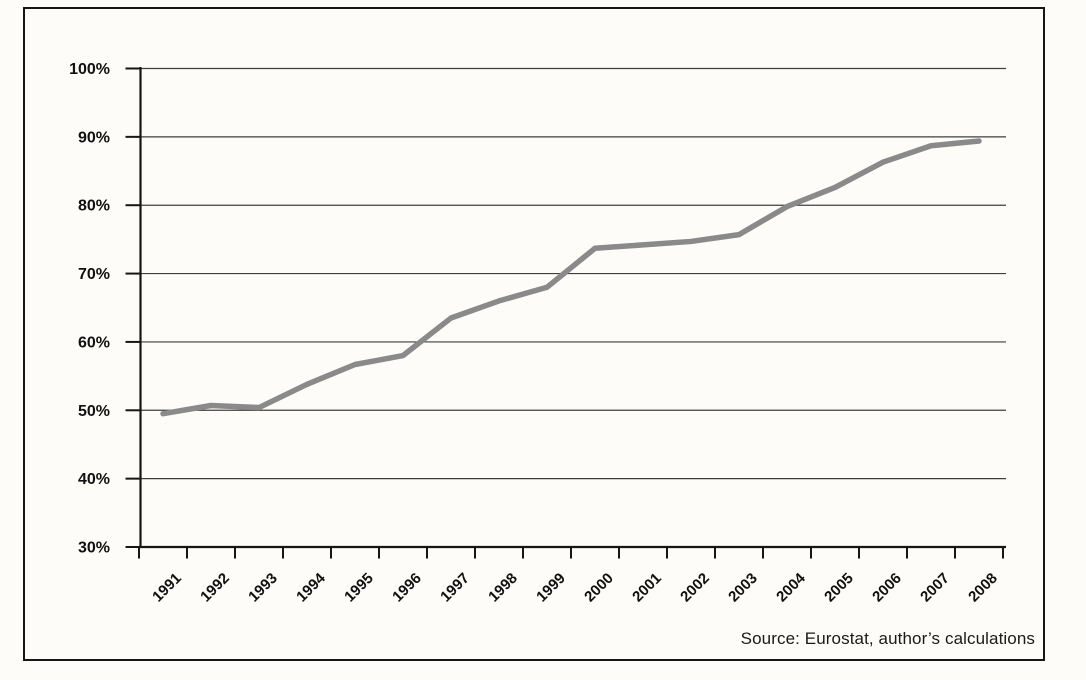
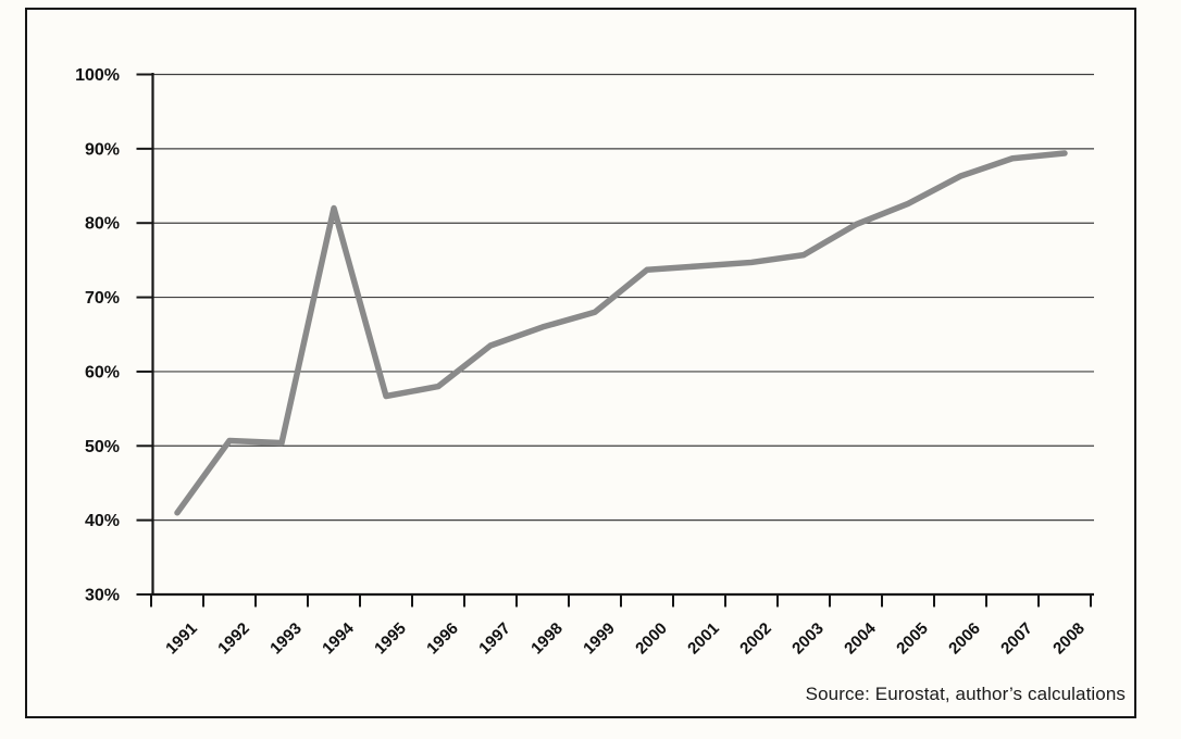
1991: 50% -> 41%
1994: 54% -> 82%
